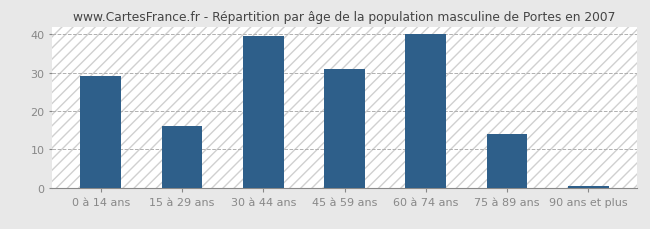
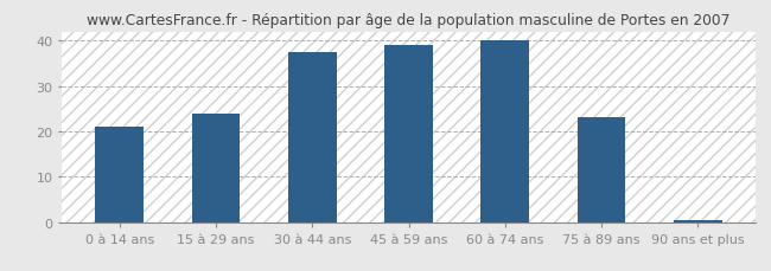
0 à 14 ans: 29.0 -> 21.0
15 à 29 ans: 16.0 -> 24.0
30 à 44 ans: 39.5 -> 37.5
45 à 59 ans: 31.0 -> 39.0
75 à 89 ans: 14.0 -> 23.0
